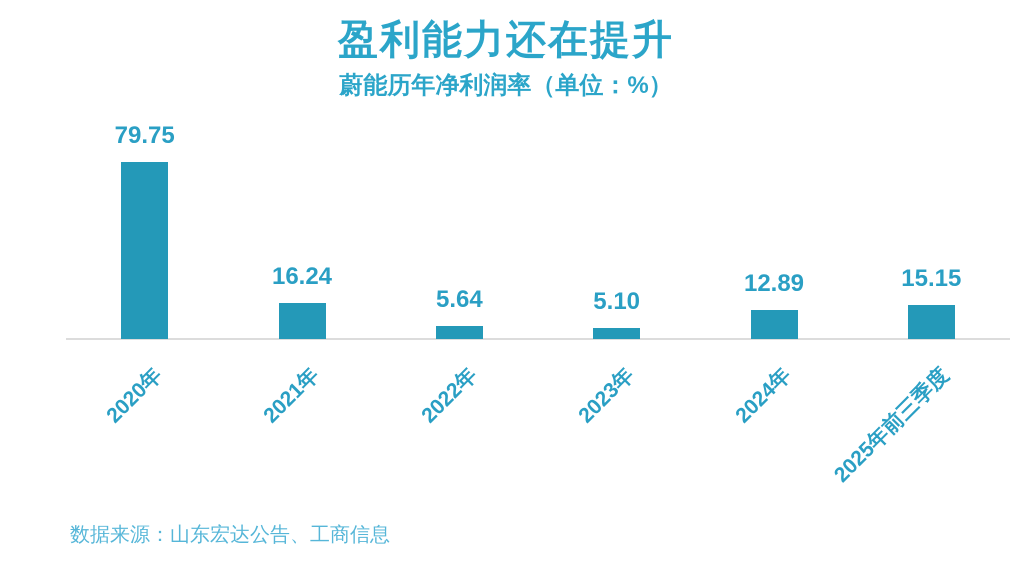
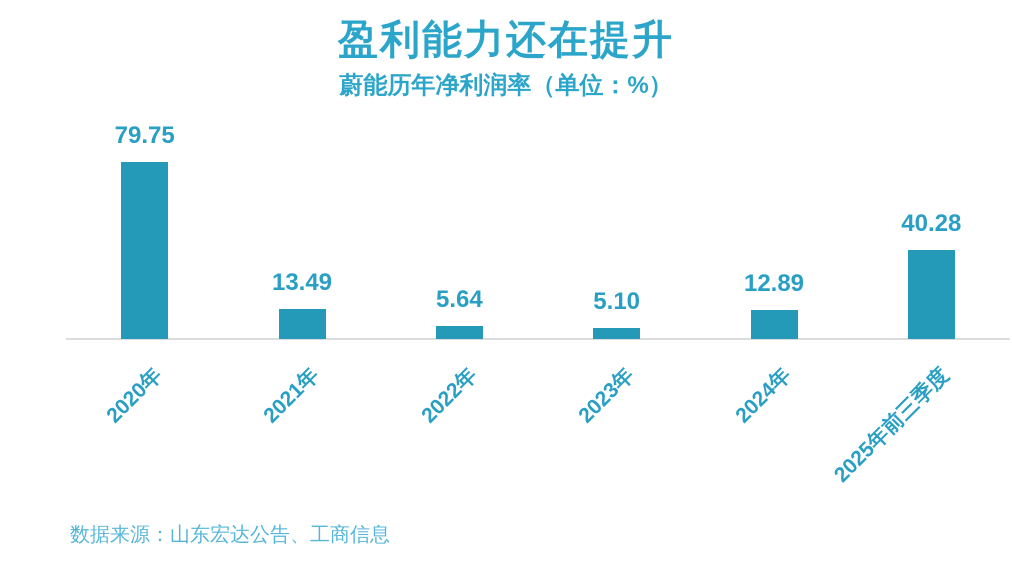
2021年: 16.24 -> 13.49
2025年前三季度: 15.15 -> 40.28
